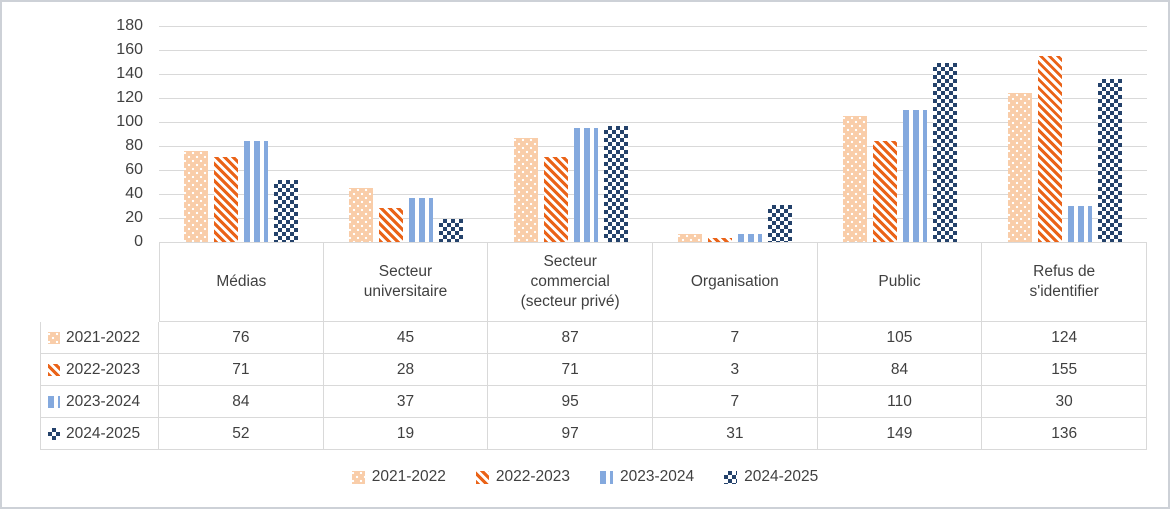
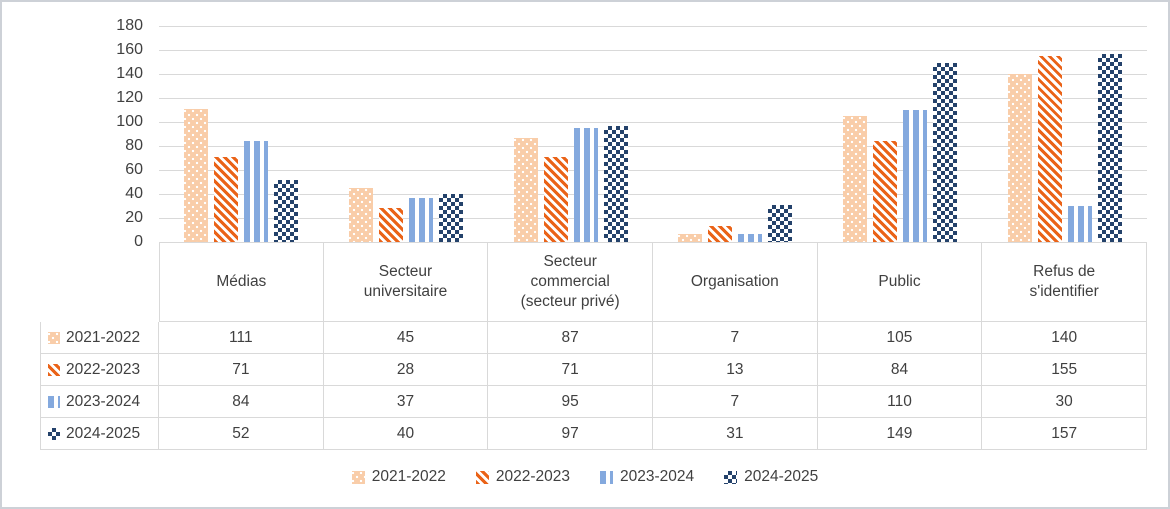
2021-2022/Médias: 76 -> 111
2024-2025/Secteur universitaire: 19 -> 40
2022-2023/Organisation: 3 -> 13
2021-2022/Refus de s'identifier: 124 -> 140
2024-2025/Refus de s'identifier: 136 -> 157
